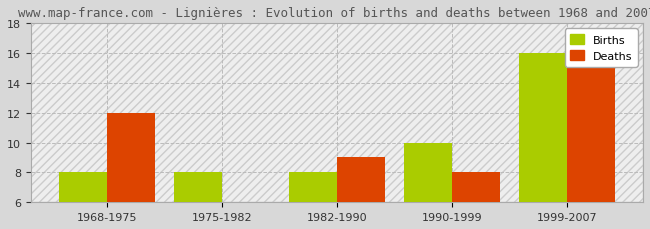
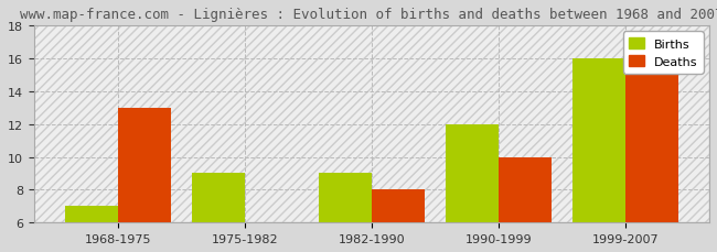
Births/1968-1975: 8 -> 7
Deaths/1968-1975: 12 -> 13
Births/1975-1982: 8 -> 9
Births/1982-1990: 8 -> 9
Deaths/1982-1990: 9 -> 8
Births/1990-1999: 10 -> 12
Deaths/1990-1999: 8 -> 10
